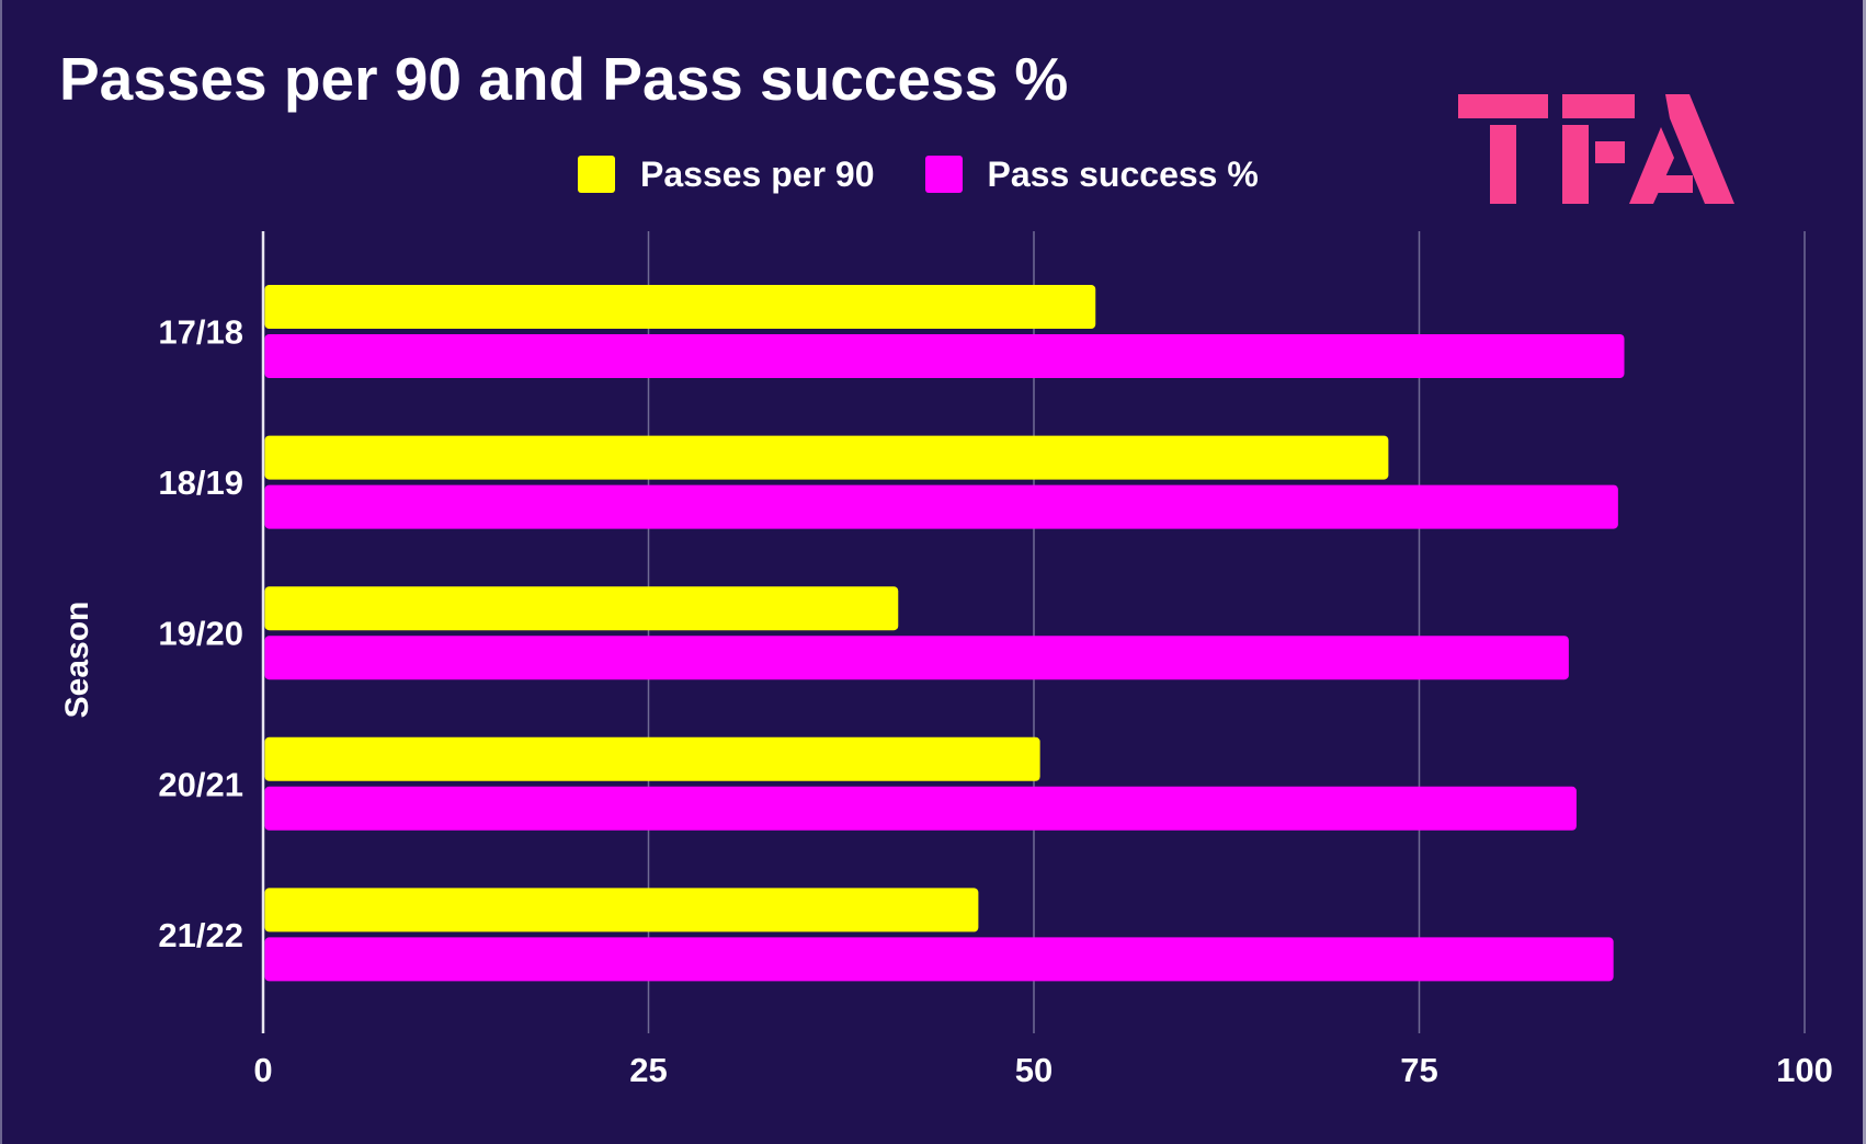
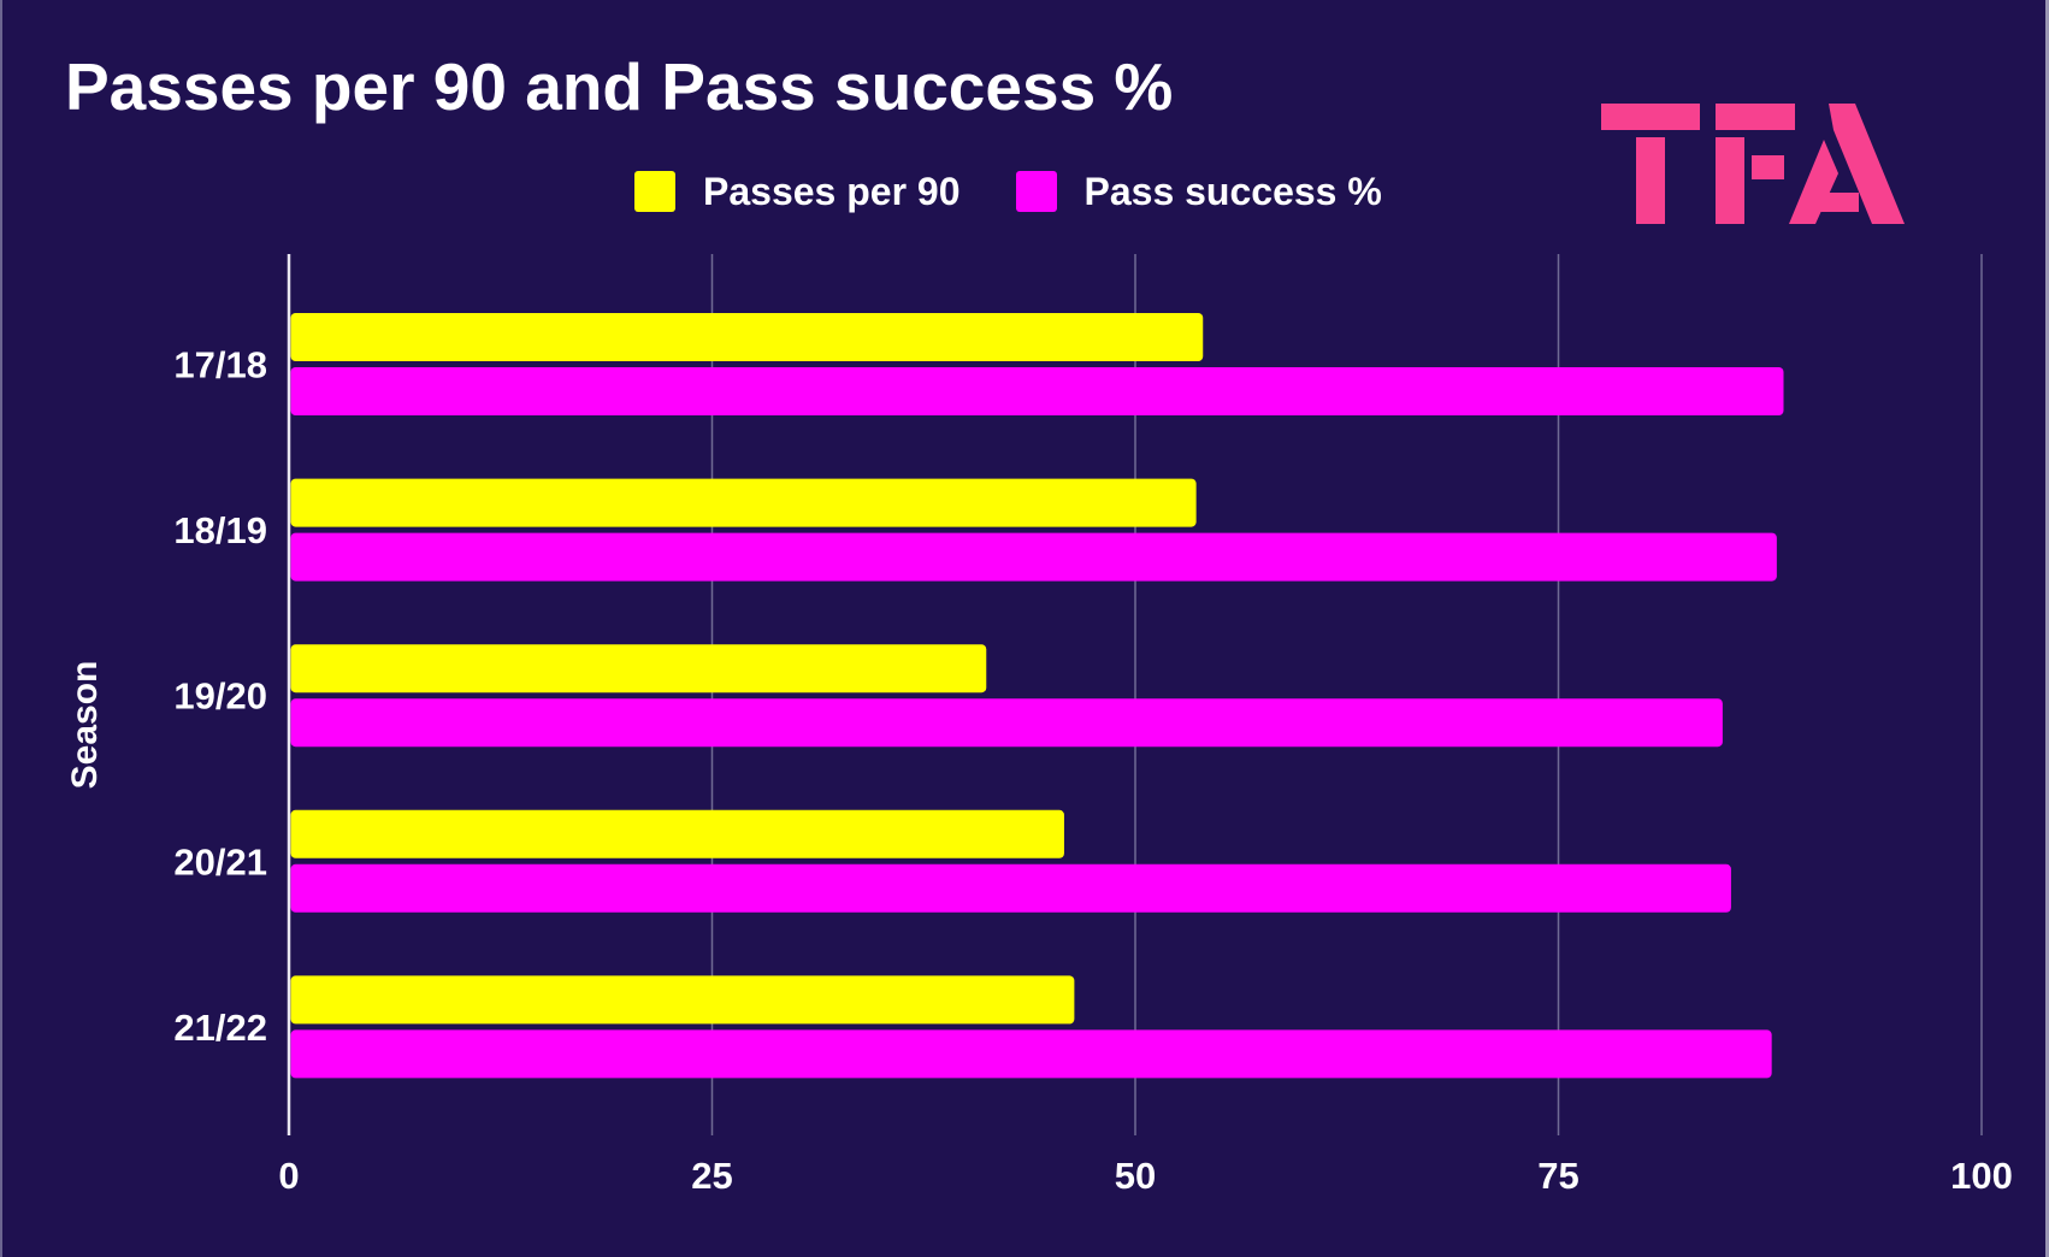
Passes per 90/18/19: 73.0 -> 53.6
Passes per 90/20/21: 50.4 -> 45.8
